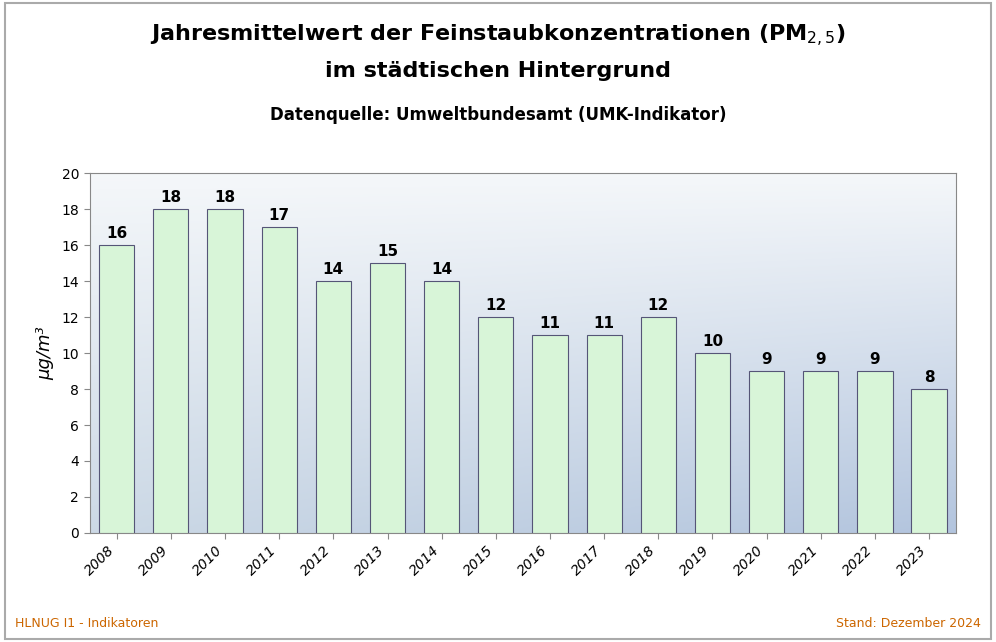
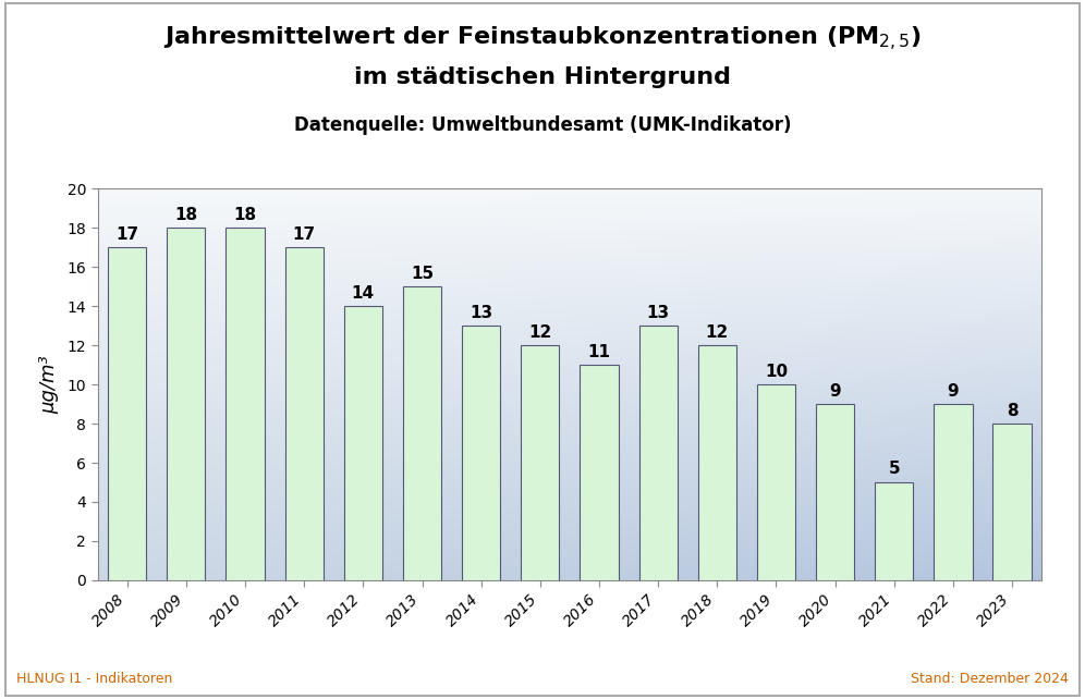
2008: 16 -> 17
2014: 14 -> 13
2017: 11 -> 13
2021: 9 -> 5
